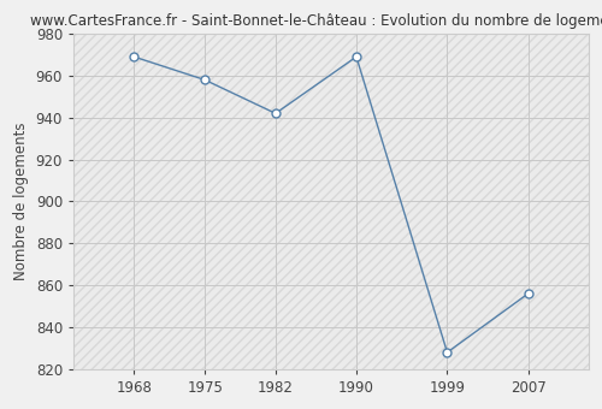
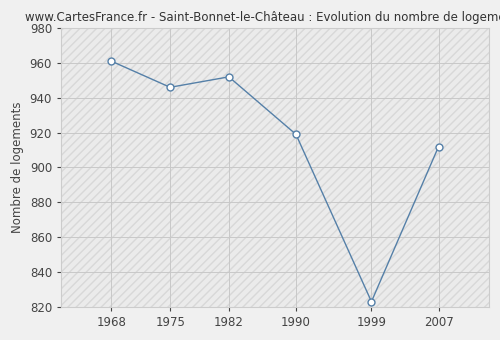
1968: 969 -> 961
1975: 958 -> 946
1982: 942 -> 952
1990: 969 -> 919
1999: 828 -> 823
2007: 856 -> 912
